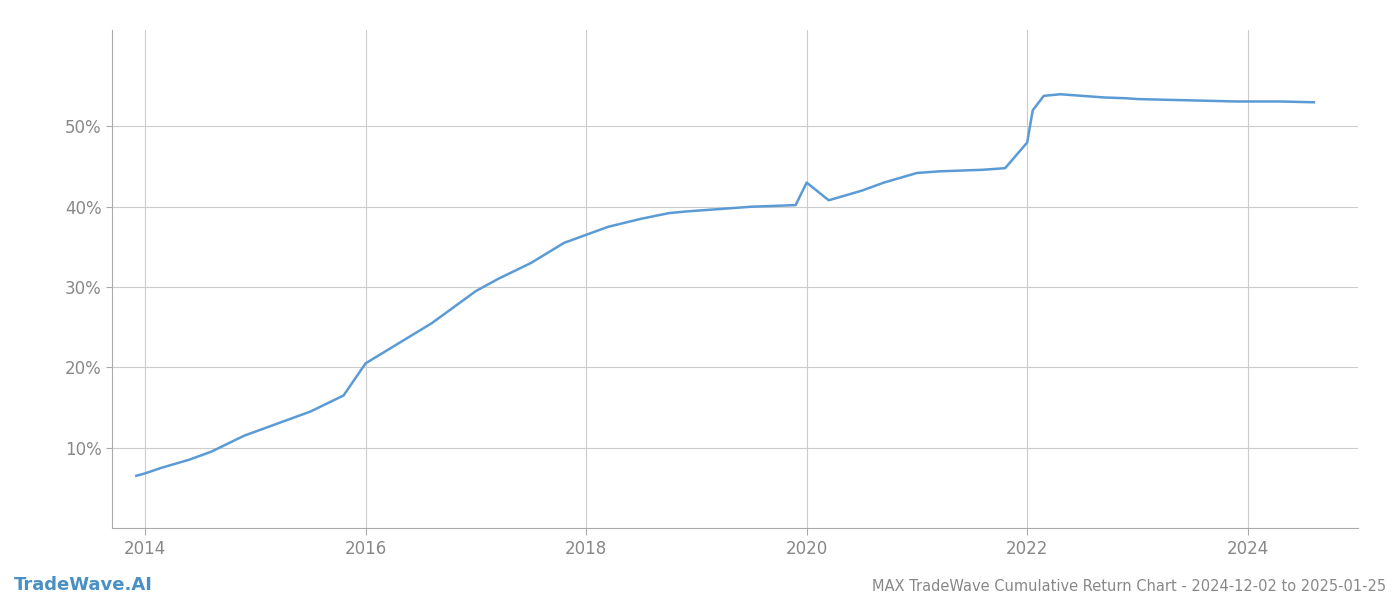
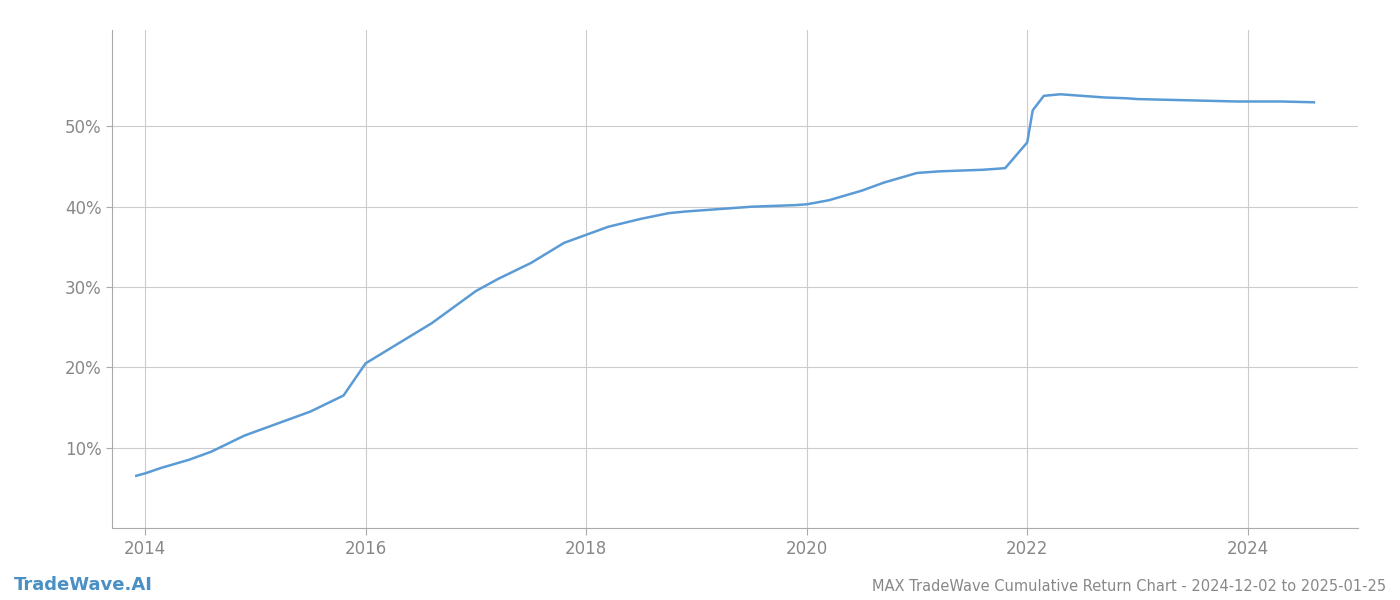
2020: 43.0% -> 40.3%
